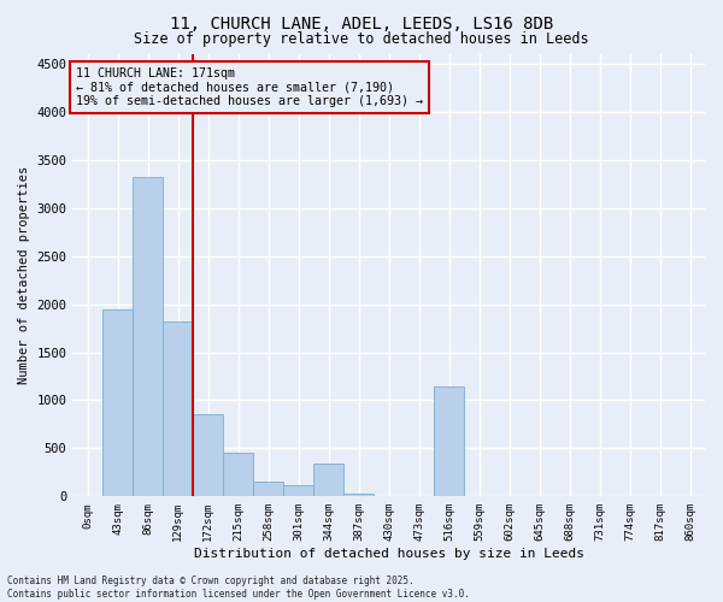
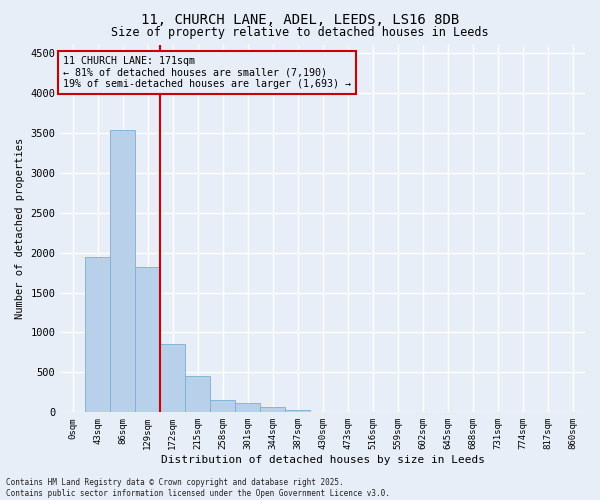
86sqm: 3320 -> 3530
344sqm: 340 -> 70
516sqm: 1140 -> 0
